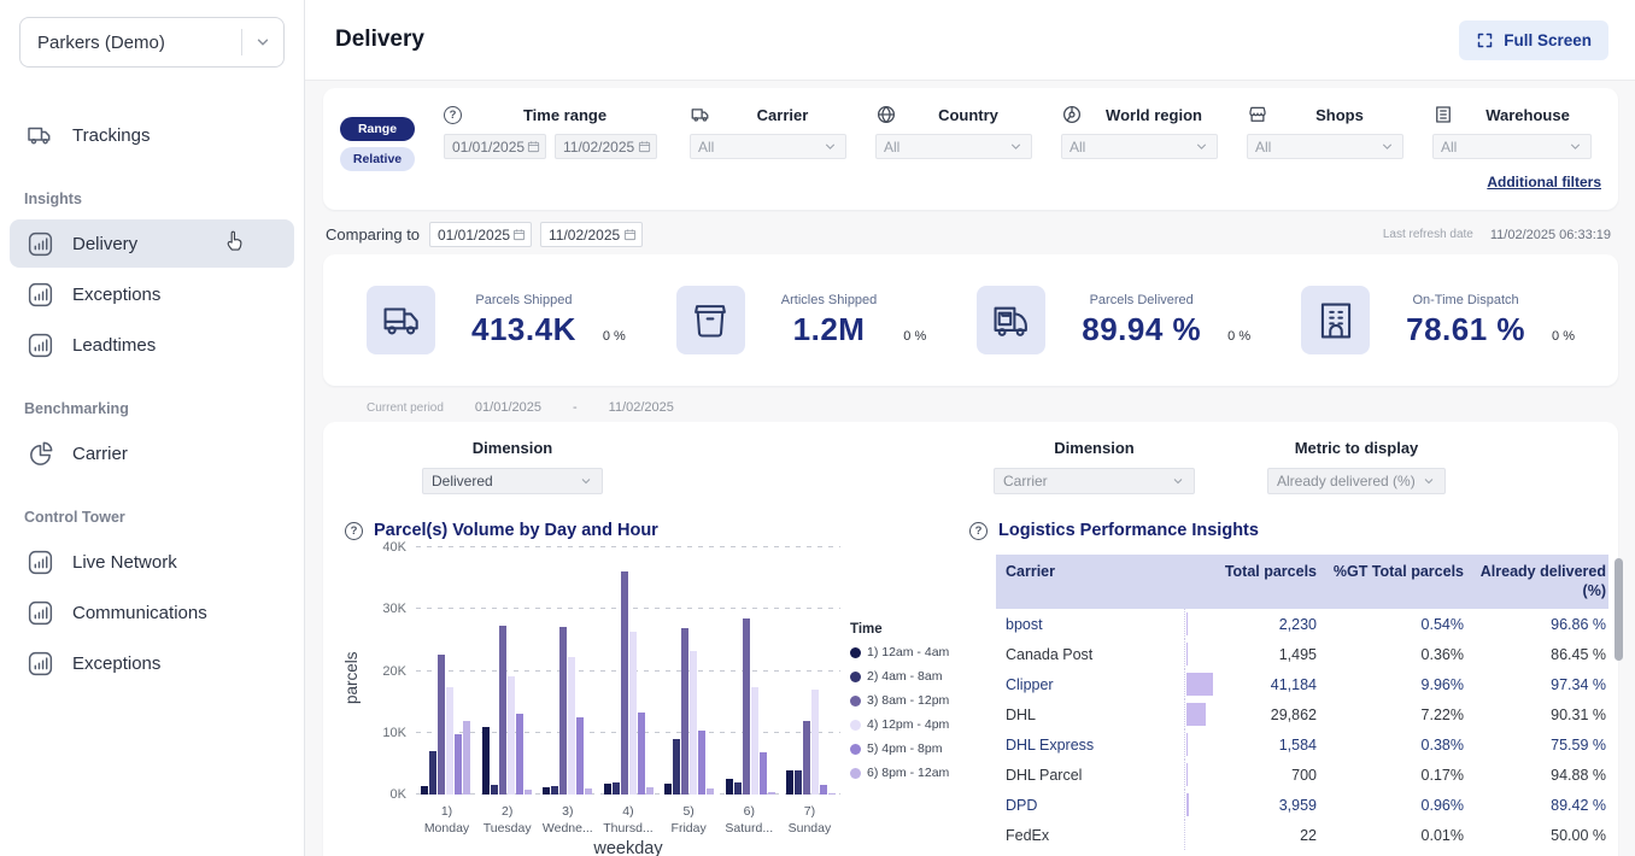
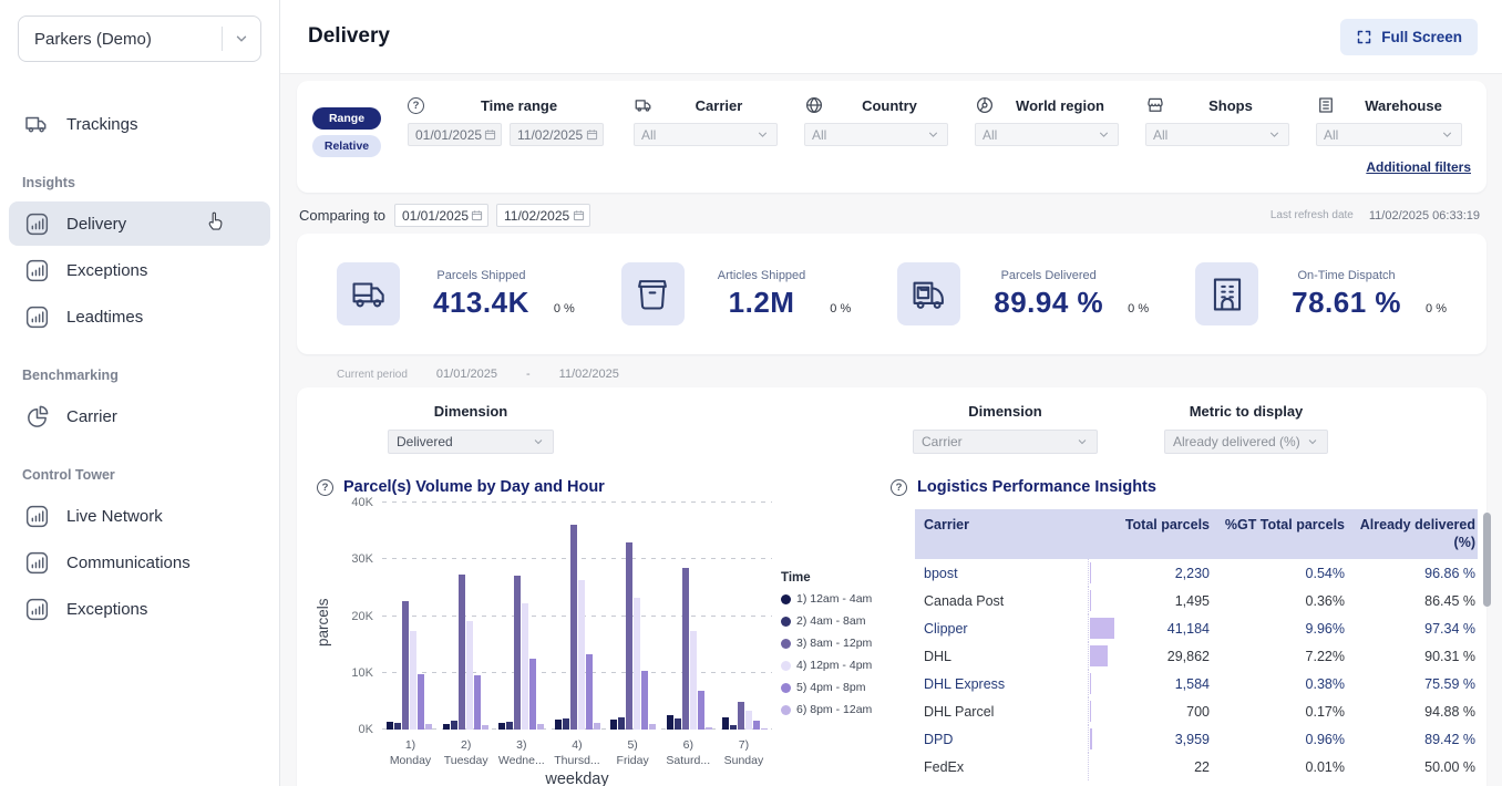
2) 4am - 8am/1) Monday: 7K -> 1K
6) 8pm - 12am/1) Monday: 12K -> 1K
1) 12am - 4am/2) Tuesday: 11K -> 1K
5) 4pm - 8pm/2) Tuesday: 13K -> 10K
2) 4am - 8am/5) Friday: 9K -> 2K
3) 8am - 12pm/5) Friday: 27K -> 33K
1) 12am - 4am/7) Sunday: 4K -> 2K
2) 4am - 8am/7) Sunday: 4K -> 1K
3) 8am - 12pm/7) Sunday: 12K -> 5K
4) 12pm - 4pm/7) Sunday: 17K -> 3K
